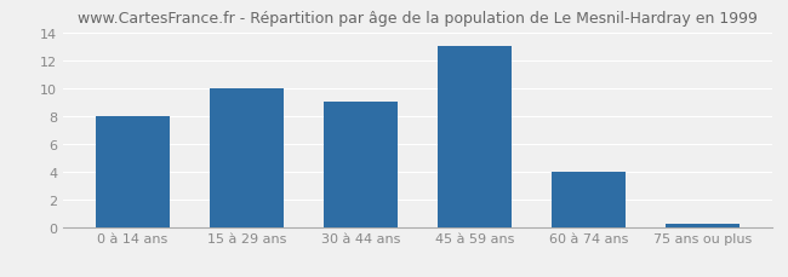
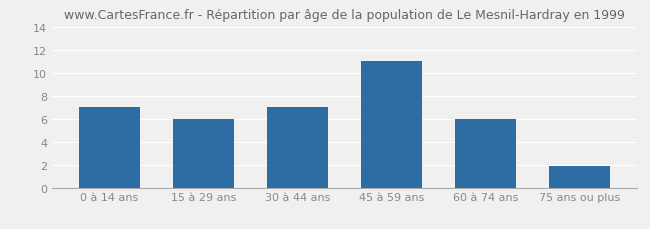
0 à 14 ans: 8.0 -> 7.0
15 à 29 ans: 10.0 -> 6.0
30 à 44 ans: 9.0 -> 7.0
45 à 59 ans: 13.0 -> 11.0
60 à 74 ans: 4.0 -> 6.0
75 ans ou plus: 0.2 -> 1.9
